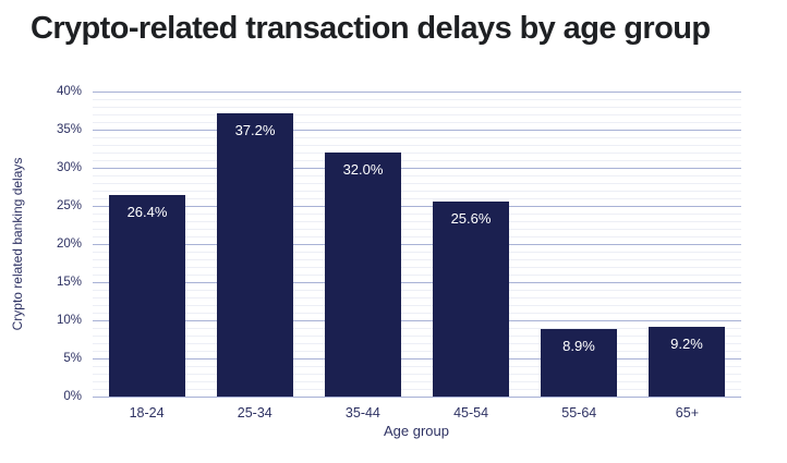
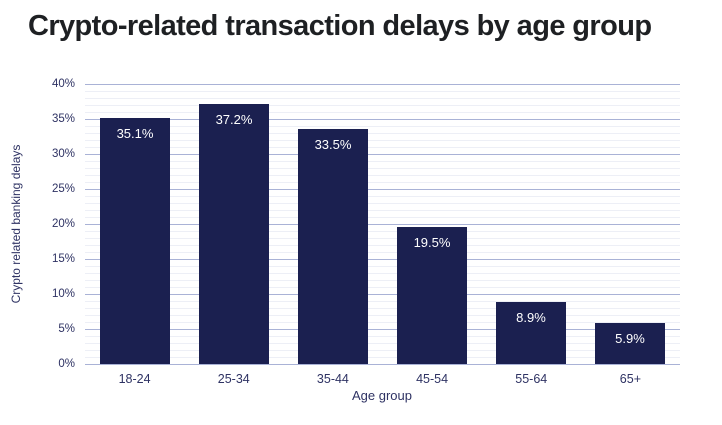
18-24: 26.4% -> 35.1%
35-44: 32.0% -> 33.5%
45-54: 25.6% -> 19.5%
65+: 9.2% -> 5.9%
